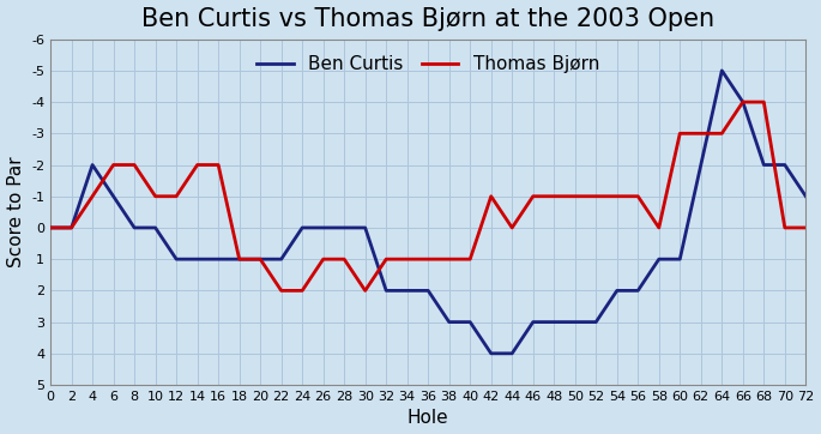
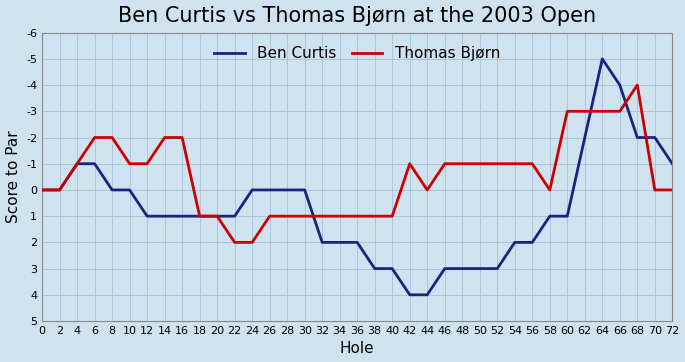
Ben Curtis/4: -2 -> -1
Thomas Bjørn/30: 2 -> 1
Thomas Bjørn/66: -4 -> -3
